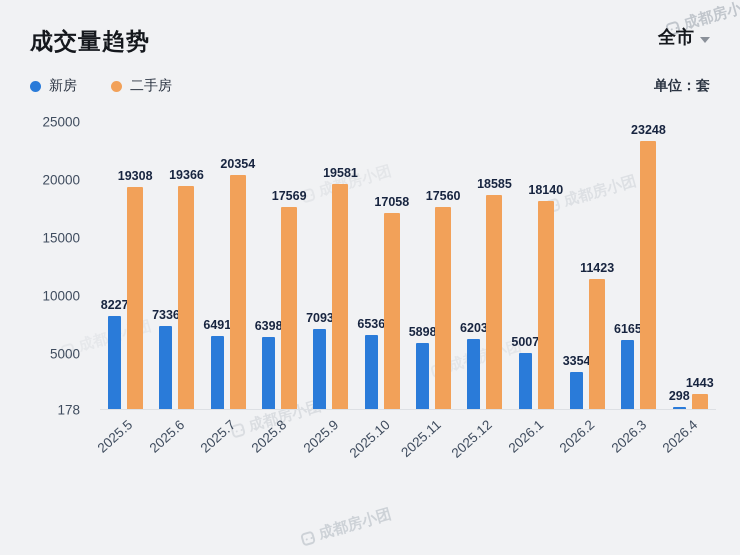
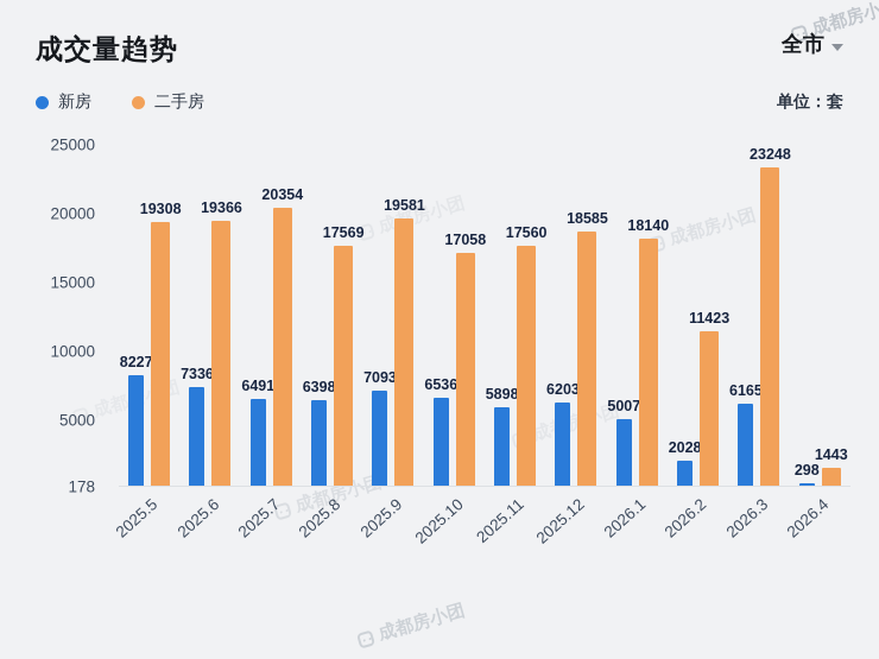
新房/2026.2: 3354 -> 2028
